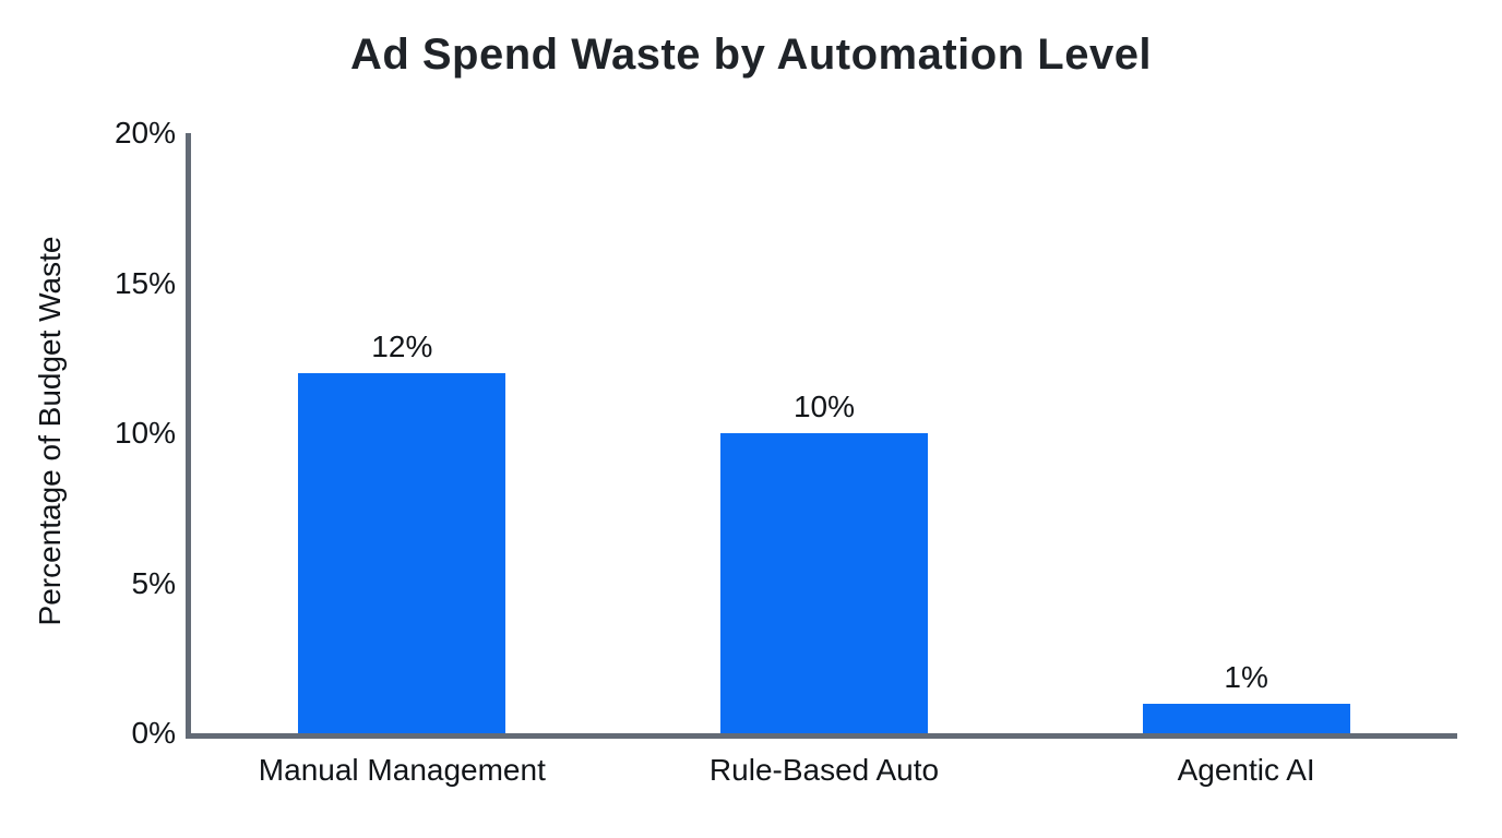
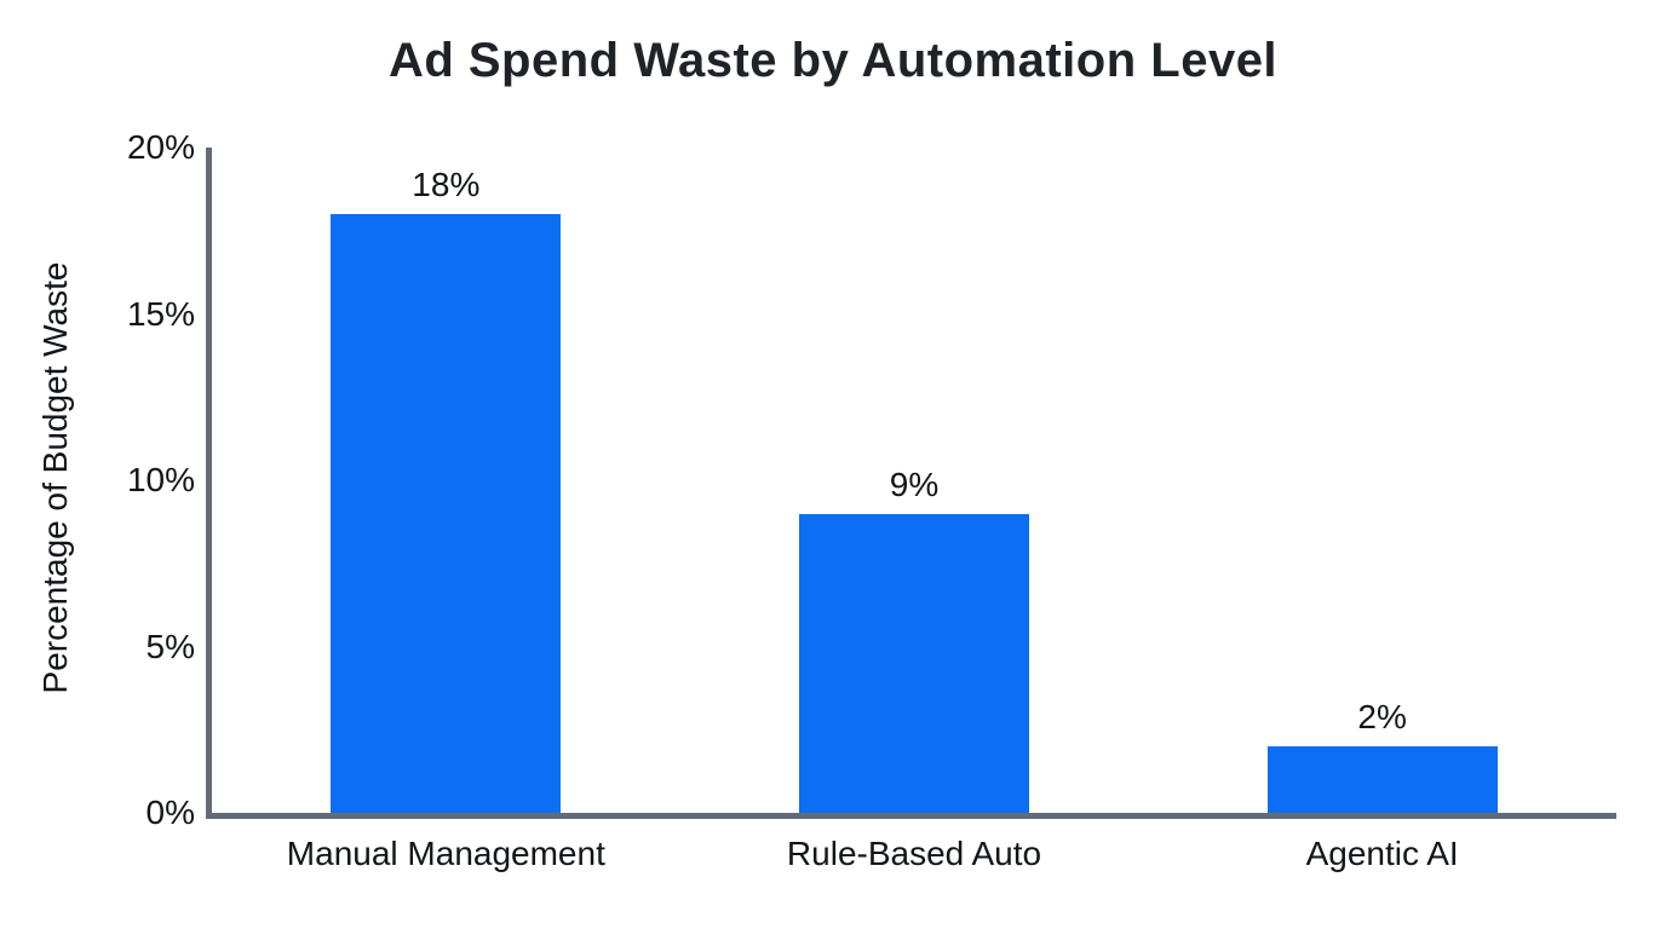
Manual Management: 12% -> 18%
Rule-Based Auto: 10% -> 9%
Agentic AI: 1% -> 2%
